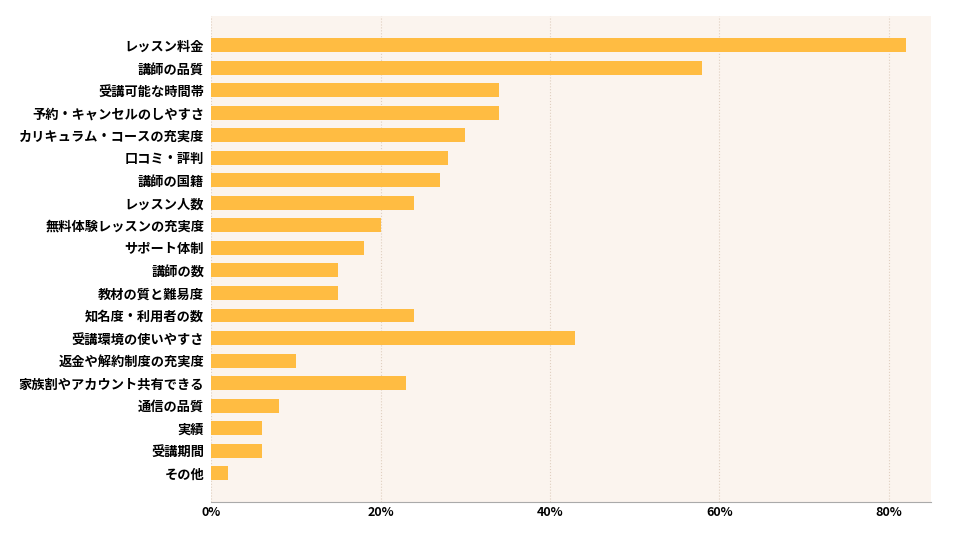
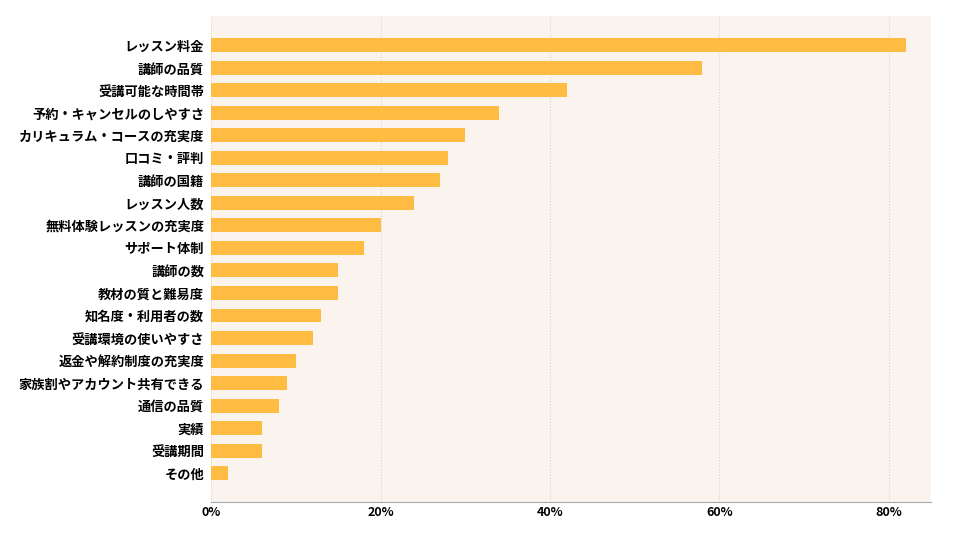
受講可能な時間帯: 34% -> 42%
知名度・利用者の数: 24% -> 13%
受講環境の使いやすさ: 43% -> 12%
家族割やアカウント共有できる: 23% -> 9%
